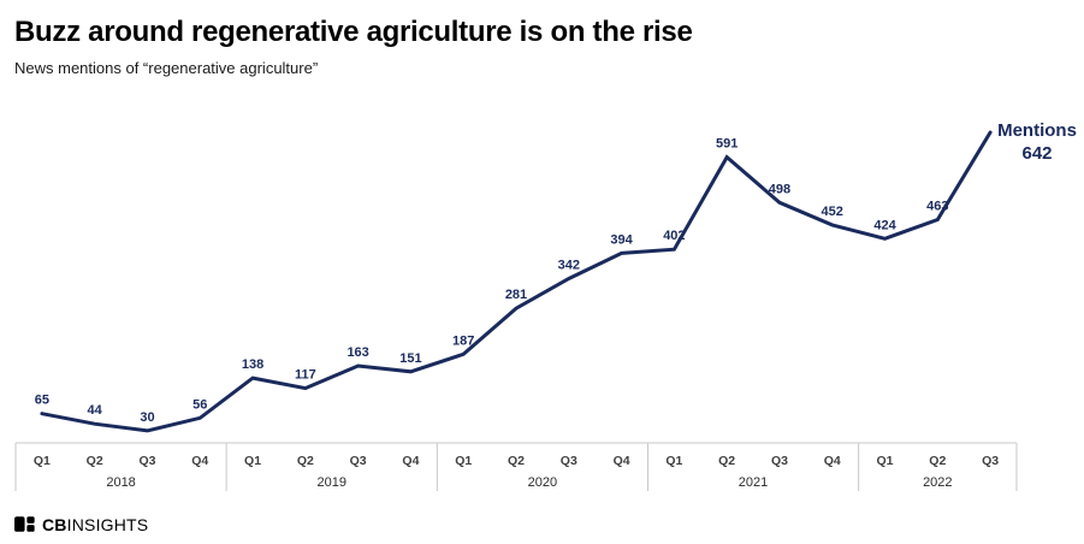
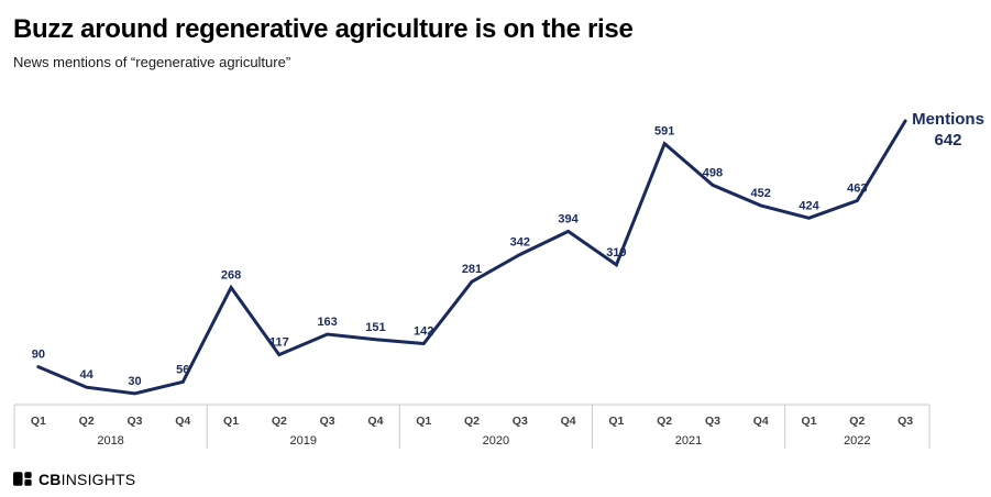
2018 Q1: 65 -> 90
2019 Q1: 138 -> 268
2020 Q1: 187 -> 142
2021 Q1: 402 -> 319
